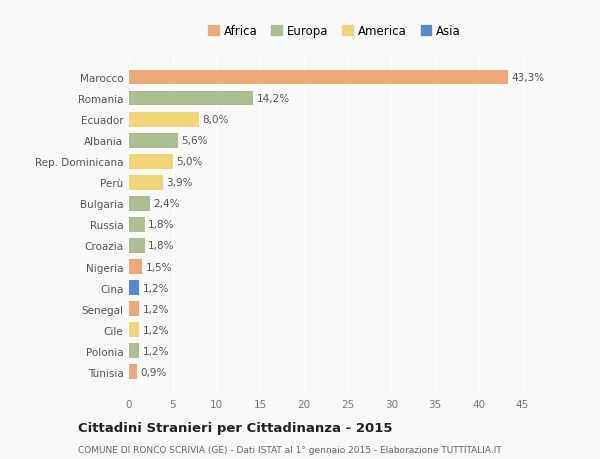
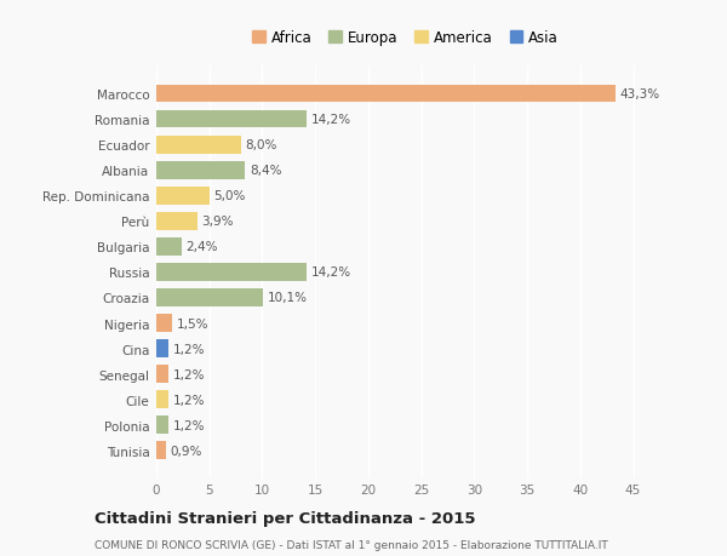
Albania: 5,6% -> 8,4%
Russia: 1,8% -> 14,2%
Croazia: 1,8% -> 10,1%
